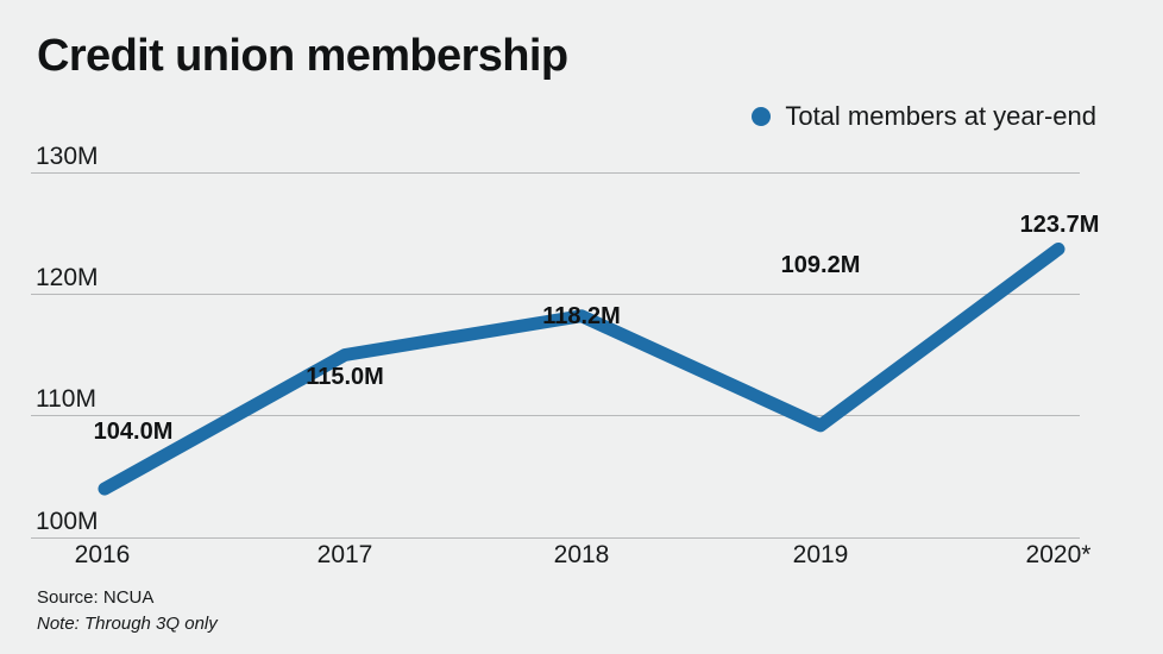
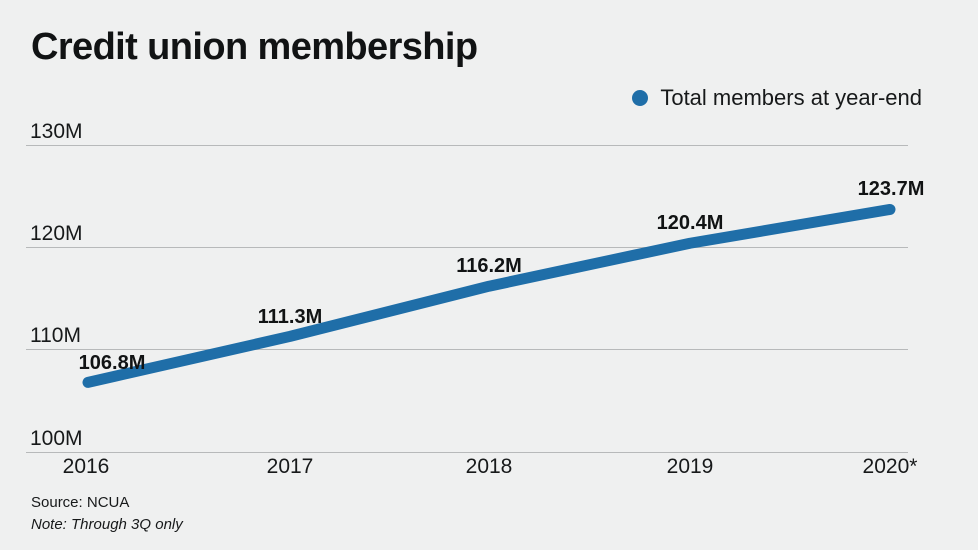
2016: 104.0M -> 106.8M
2017: 115.0M -> 111.3M
2018: 118.2M -> 116.2M
2019: 109.2M -> 120.4M
